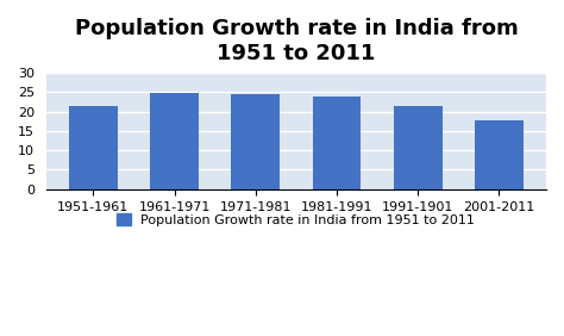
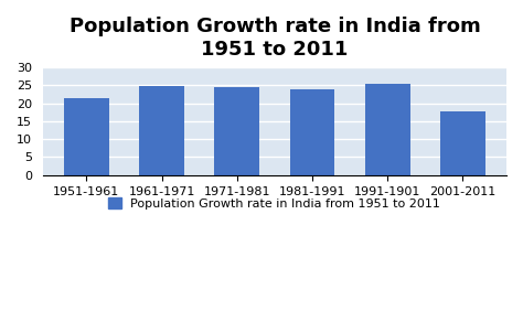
1991-1901: 21.5 -> 25.5
